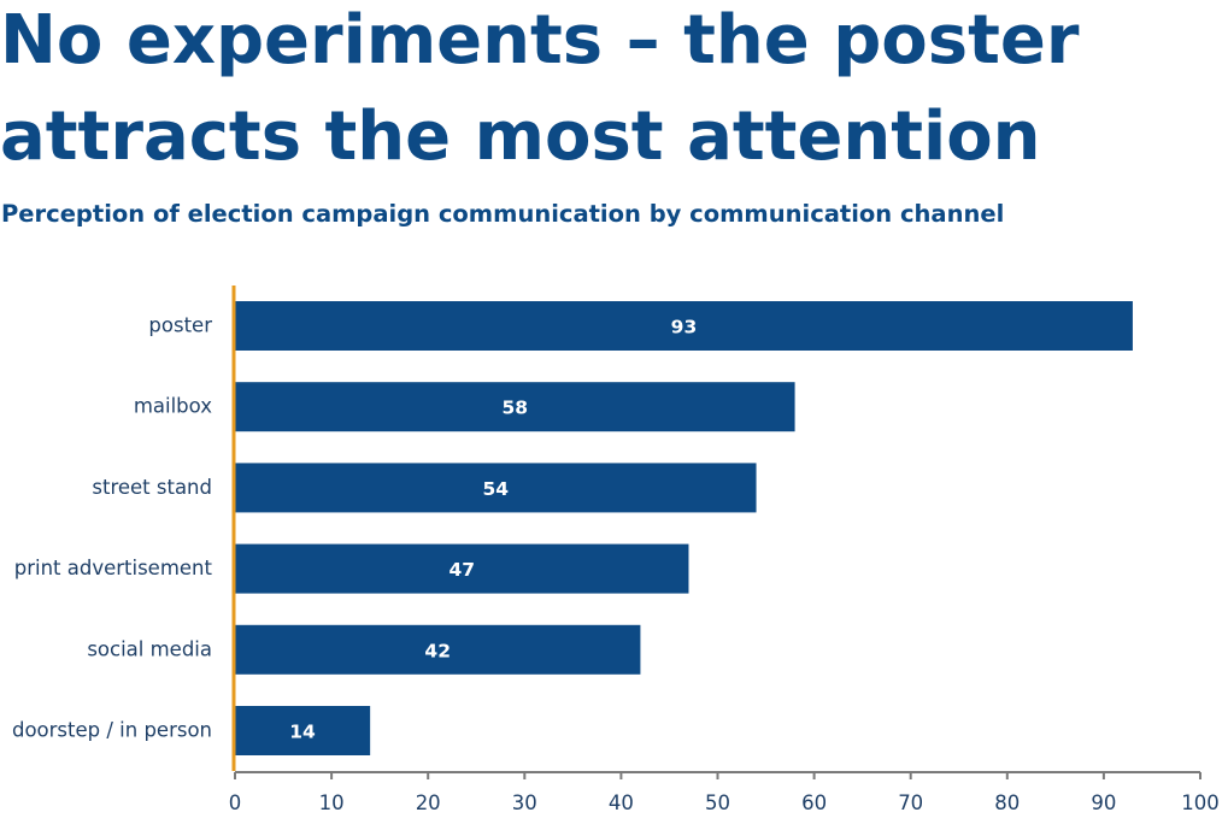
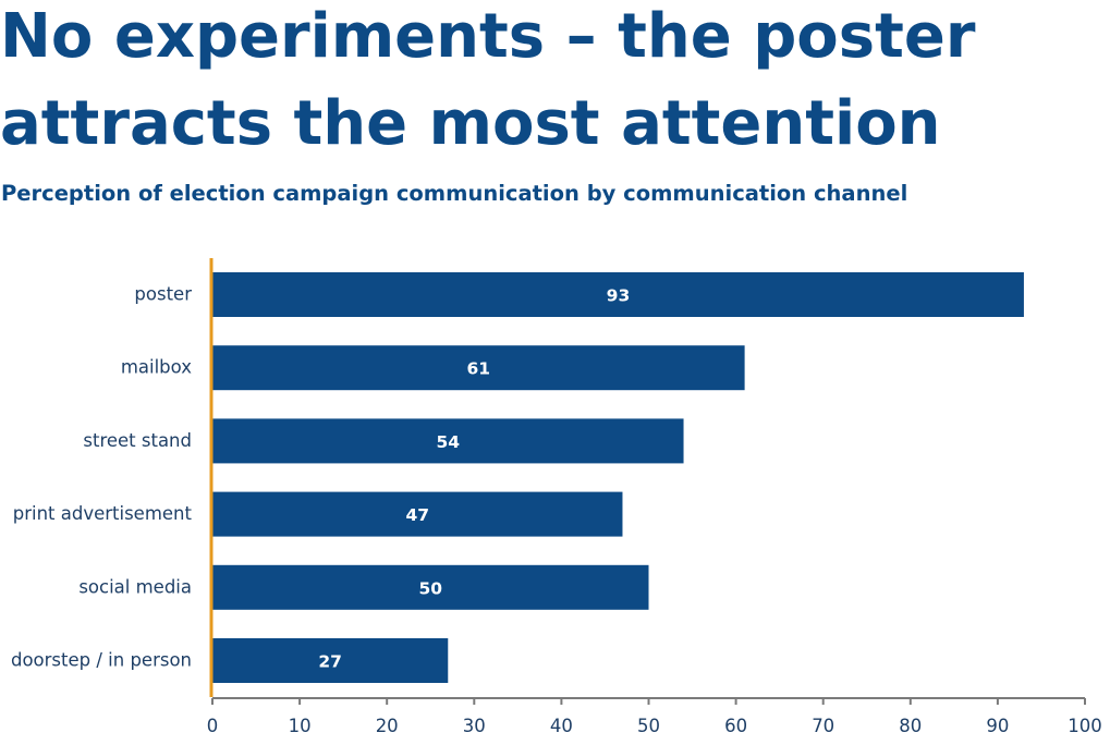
mailbox: 58 -> 61
social media: 42 -> 50
doorstep / in person: 14 -> 27
